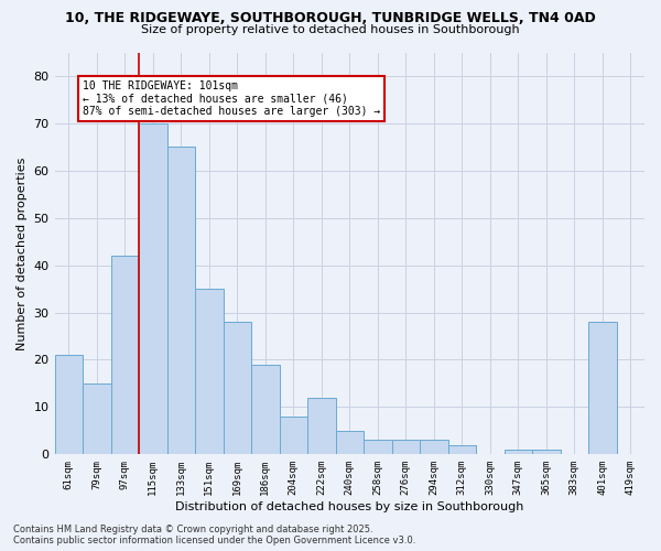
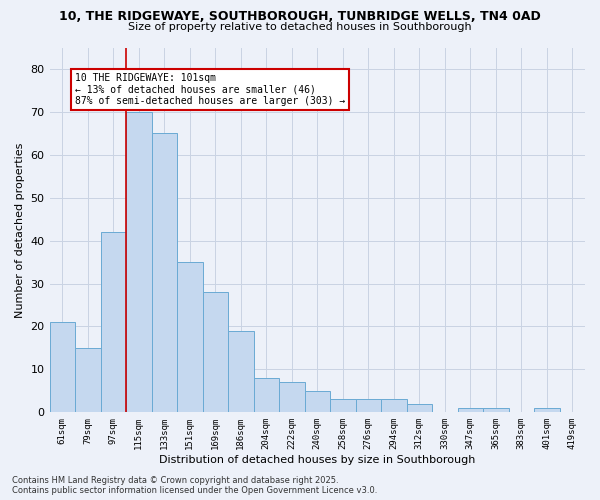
222sqm: 12 -> 7
401sqm: 28 -> 1
